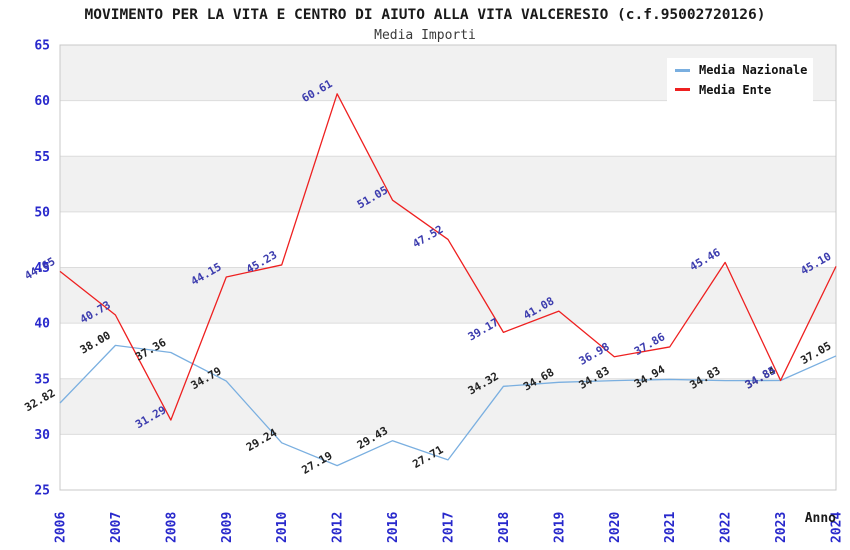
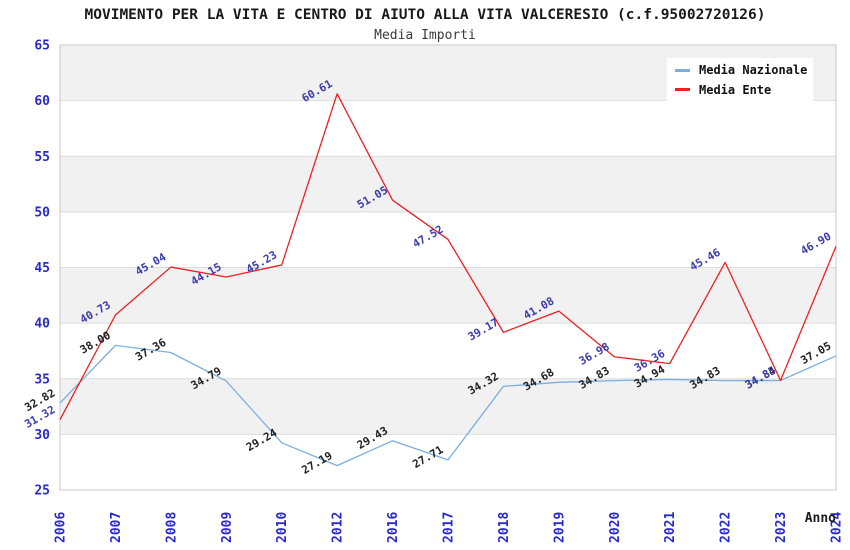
Media Ente/2006: 44.65 -> 31.32
Media Ente/2008: 31.29 -> 45.04
Media Ente/2021: 37.86 -> 36.36
Media Ente/2024: 45.10 -> 46.90
